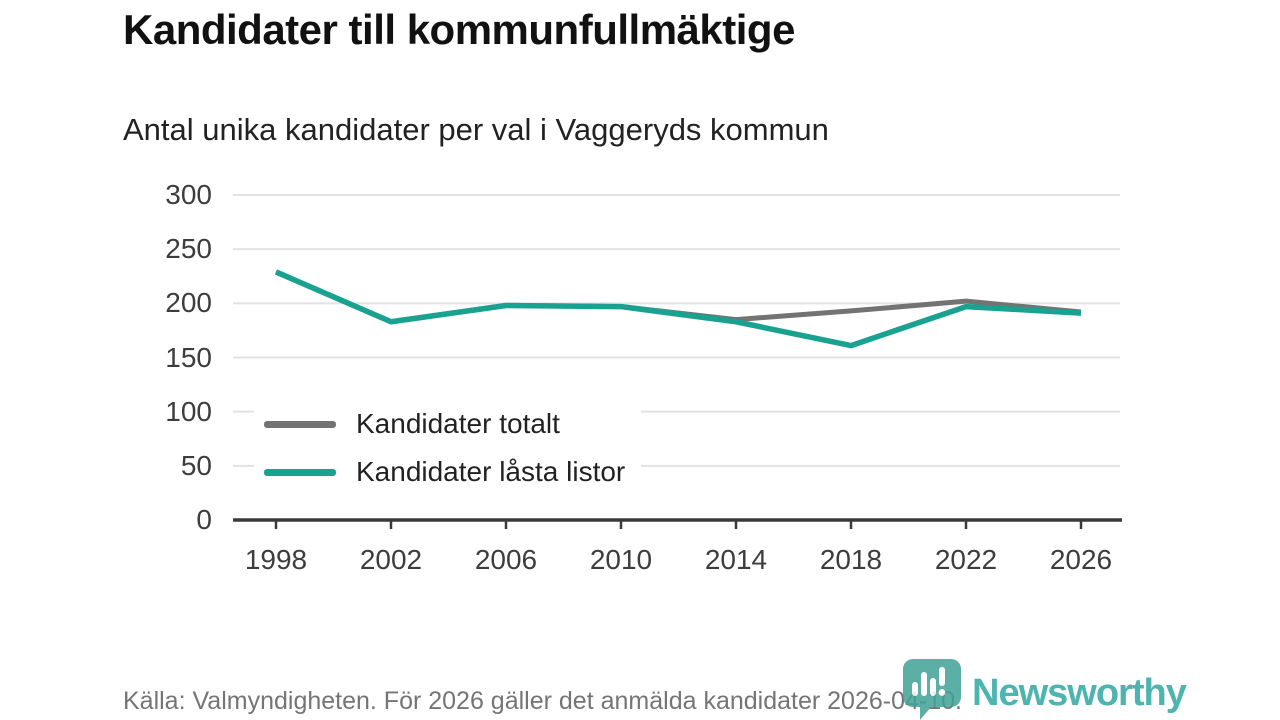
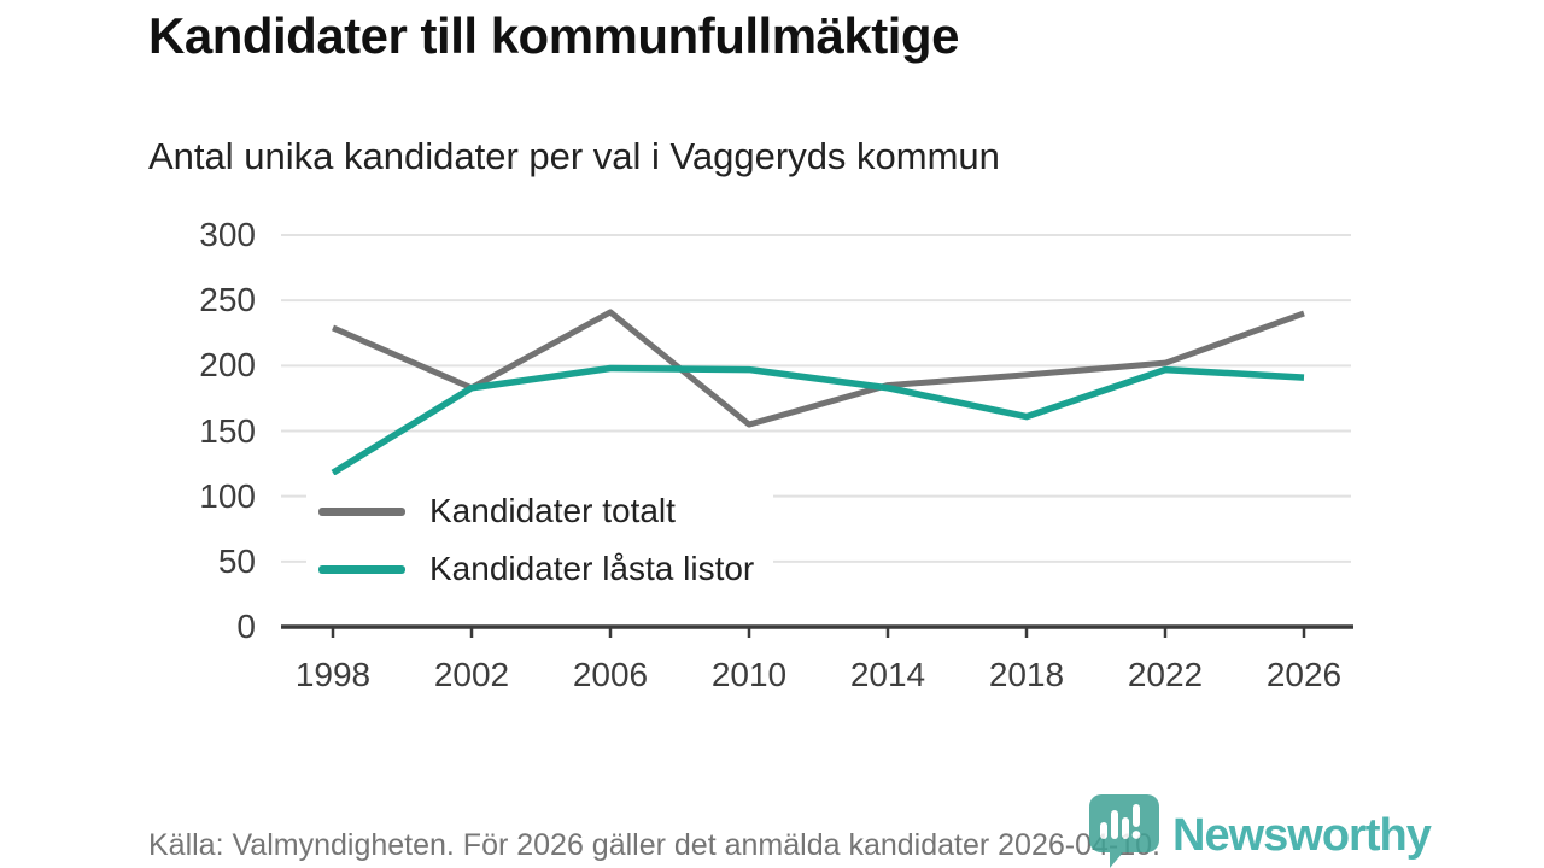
Kandidater låsta listor/1998: 229 -> 118
Kandidater totalt/2006: 198 -> 241
Kandidater totalt/2010: 197 -> 155
Kandidater totalt/2026: 192 -> 240
